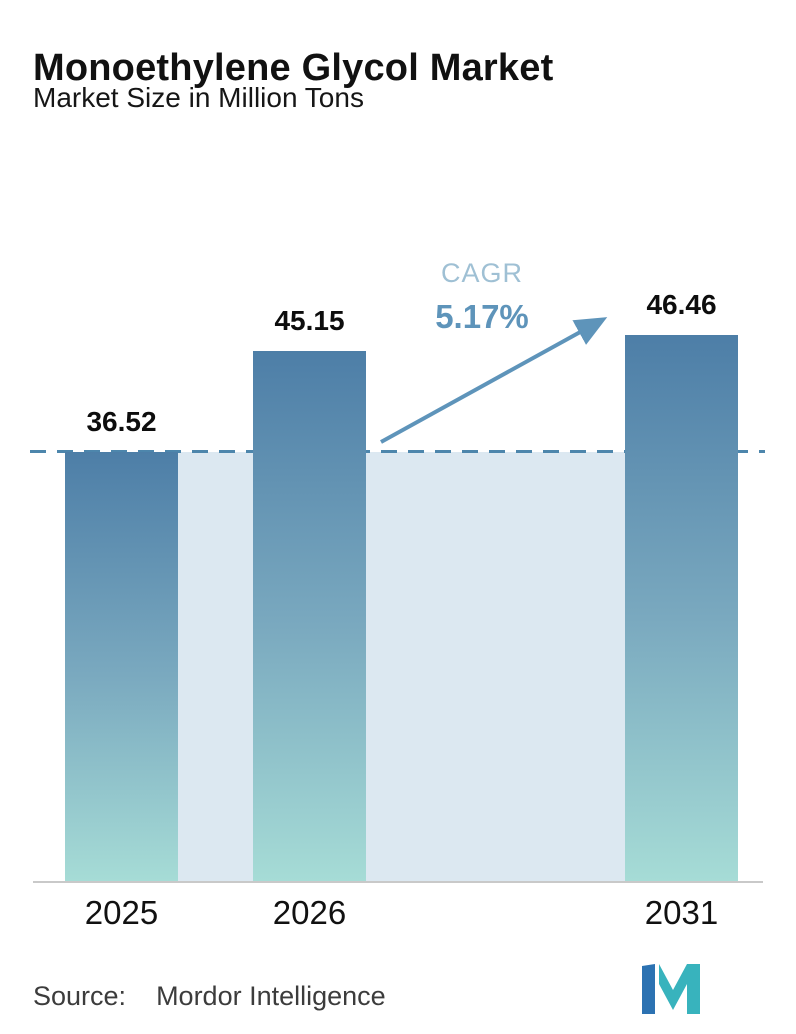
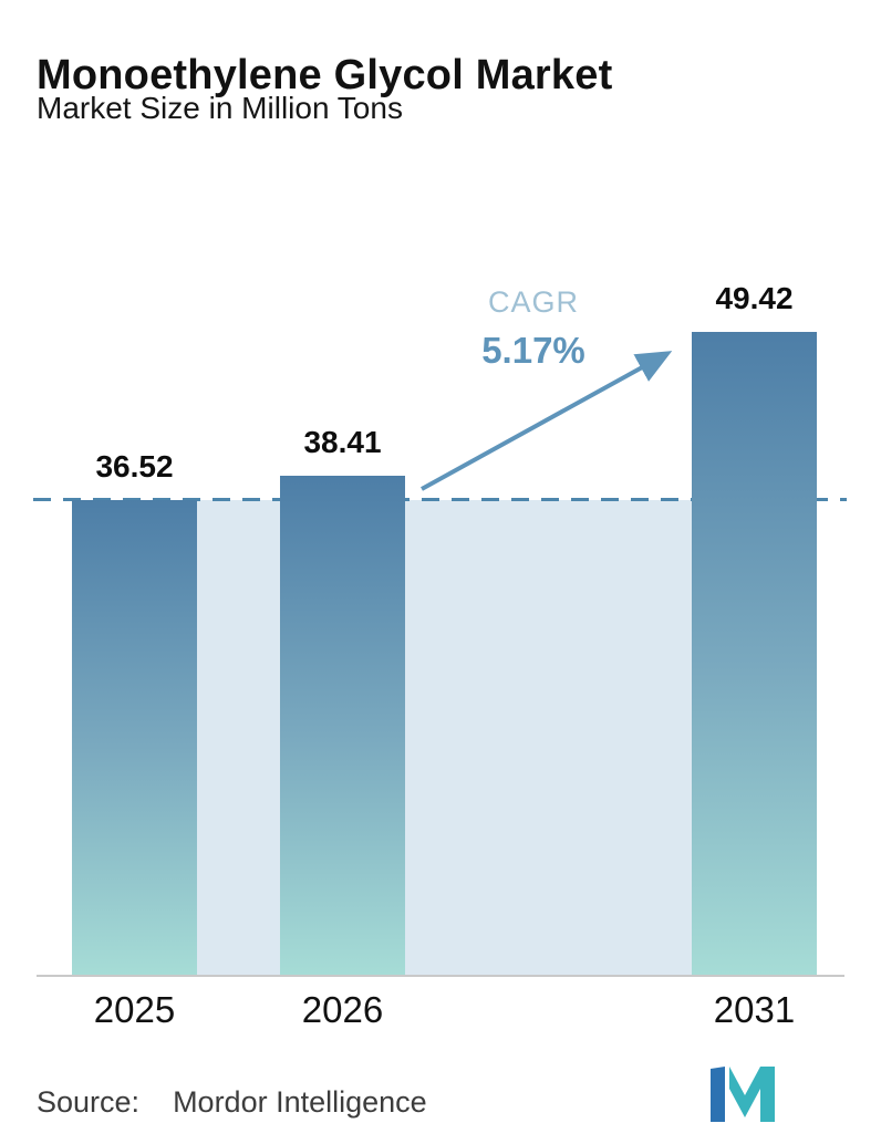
2026: 45.15 -> 38.41
2031: 46.46 -> 49.42
